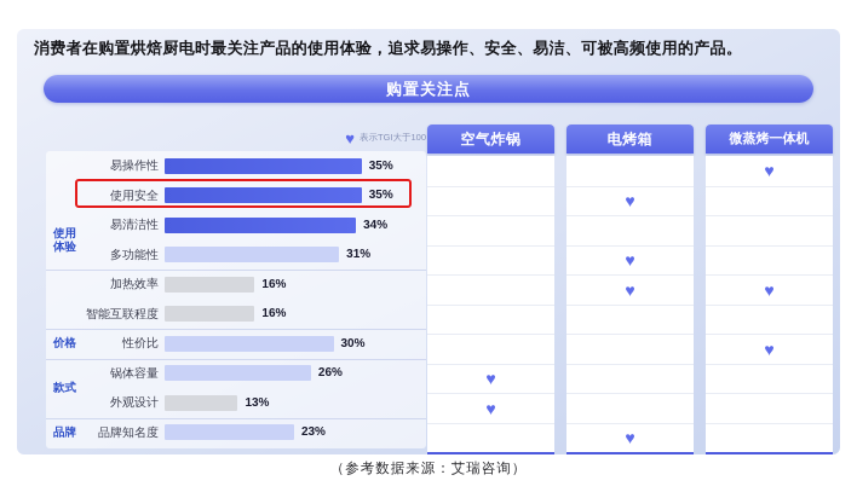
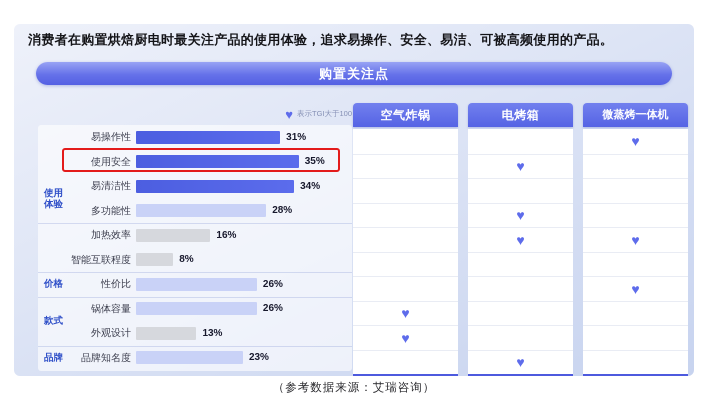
易操作性: 35% -> 31%
多功能性: 31% -> 28%
智能互联程度: 16% -> 8%
性价比: 30% -> 26%
